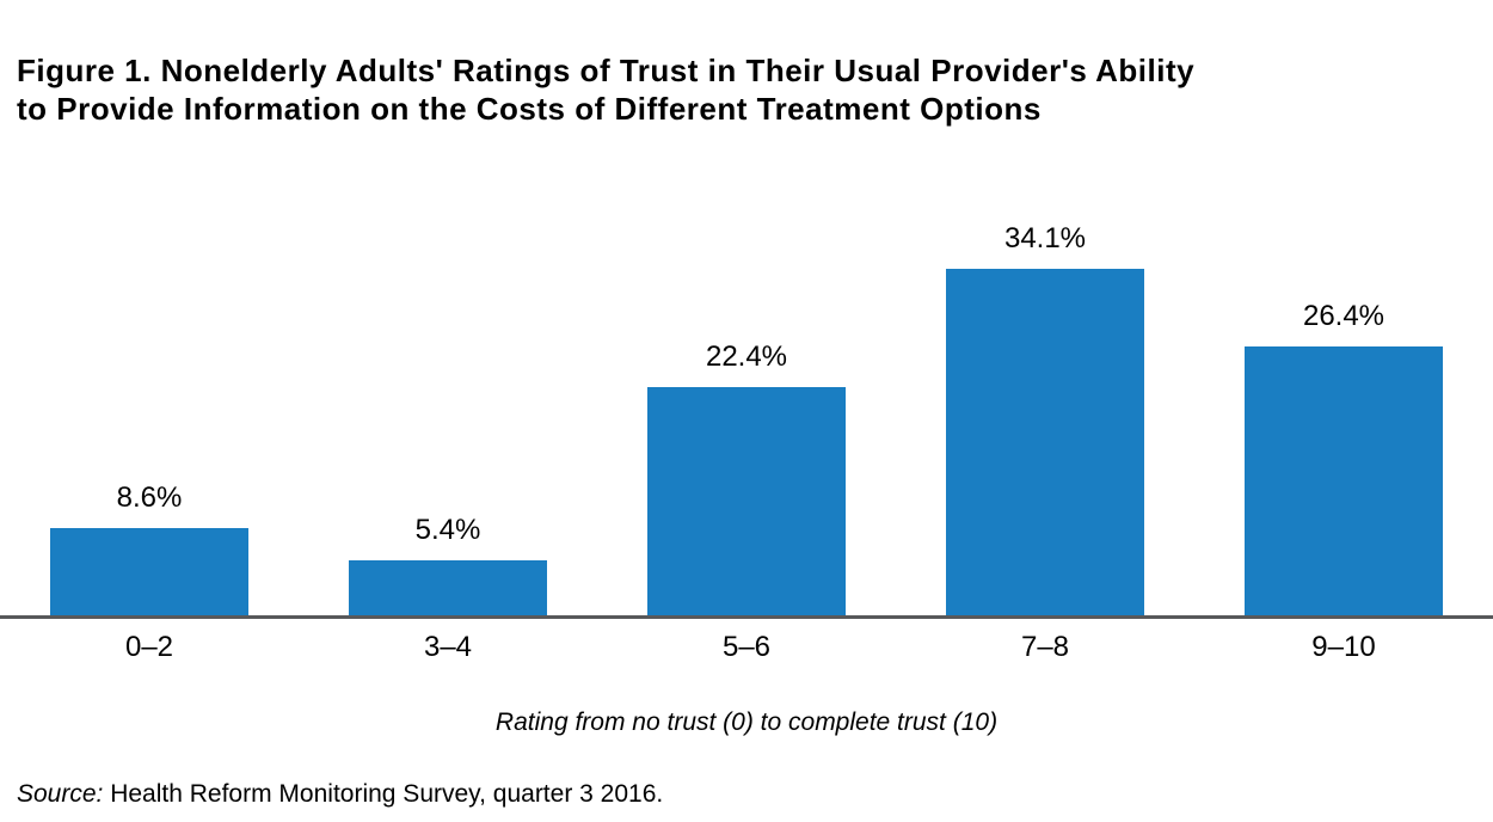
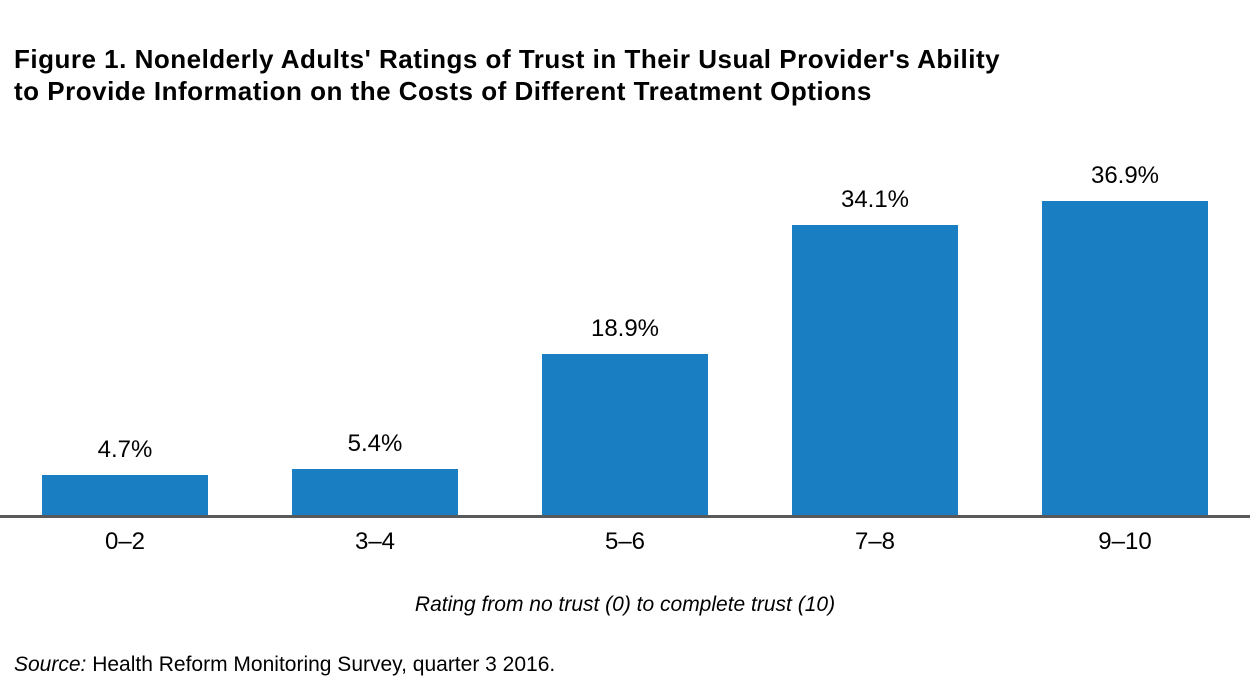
0–2: 8.6% -> 4.7%
5–6: 22.4% -> 18.9%
9–10: 26.4% -> 36.9%
